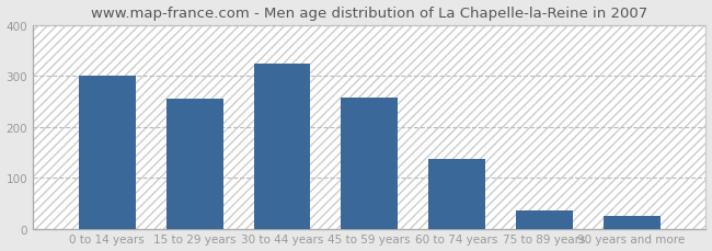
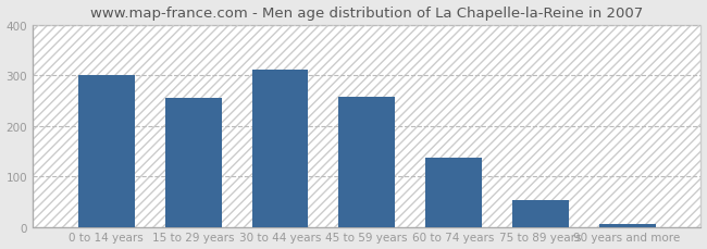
30 to 44 years: 325 -> 311
75 to 89 years: 35 -> 52
90 years and more: 25 -> 5
